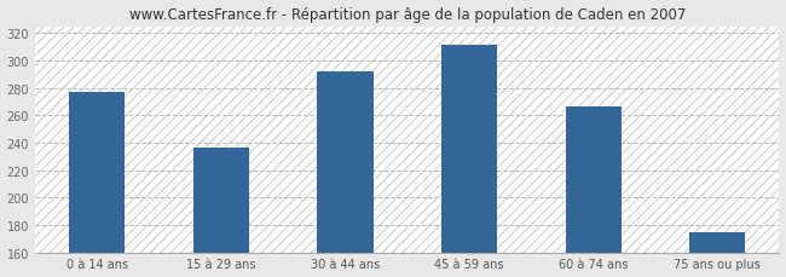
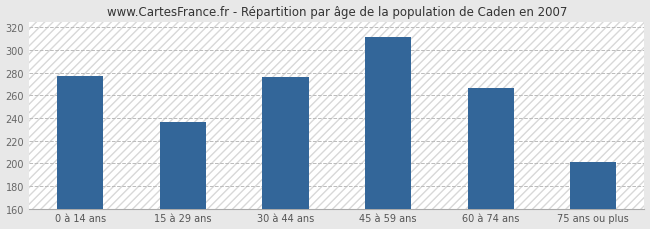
30 à 44 ans: 292 -> 276
75 ans ou plus: 175 -> 201
